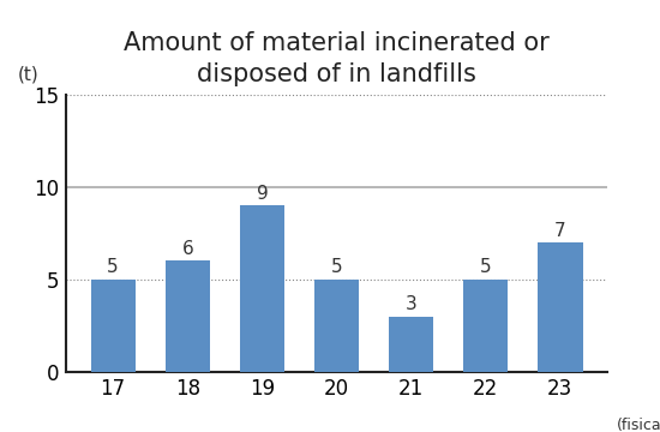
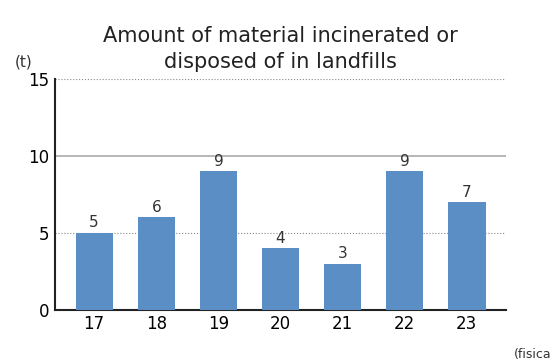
20: 5 -> 4
22: 5 -> 9
